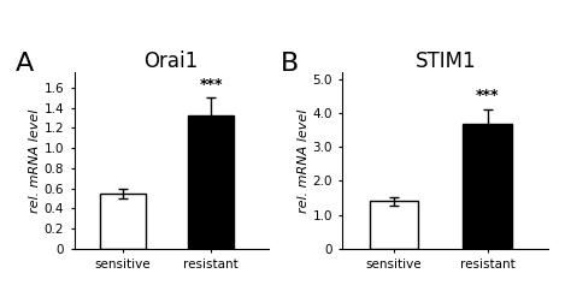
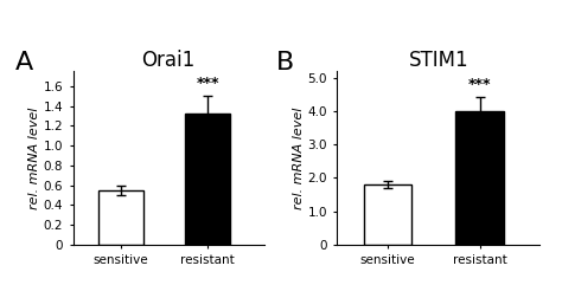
STIM1/sensitive: 1.4 -> 1.8
STIM1/resistant: 3.7 -> 4.0
